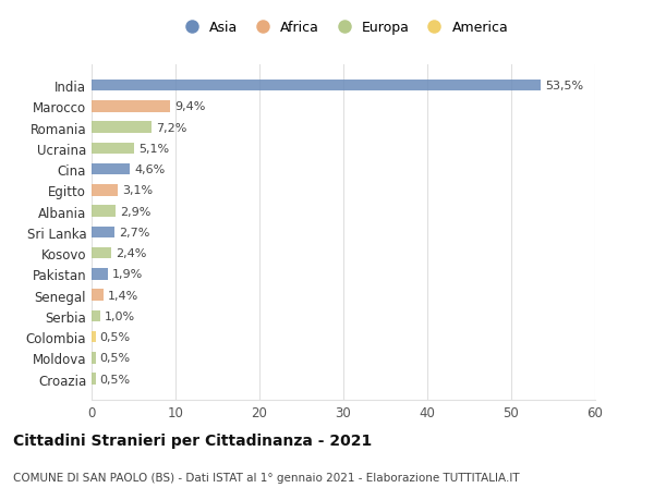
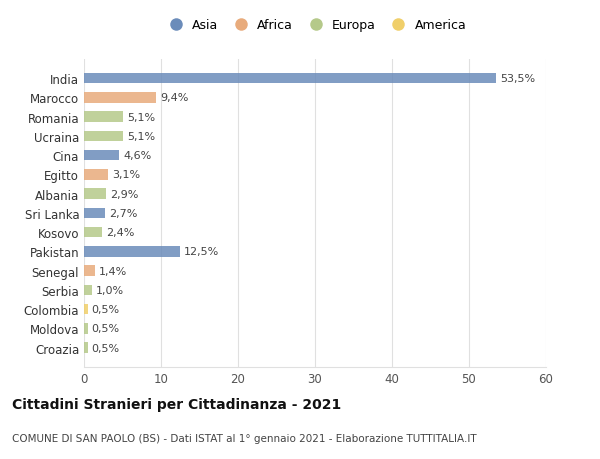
Romania: 7,2% -> 5,1%
Pakistan: 1,9% -> 12,5%
